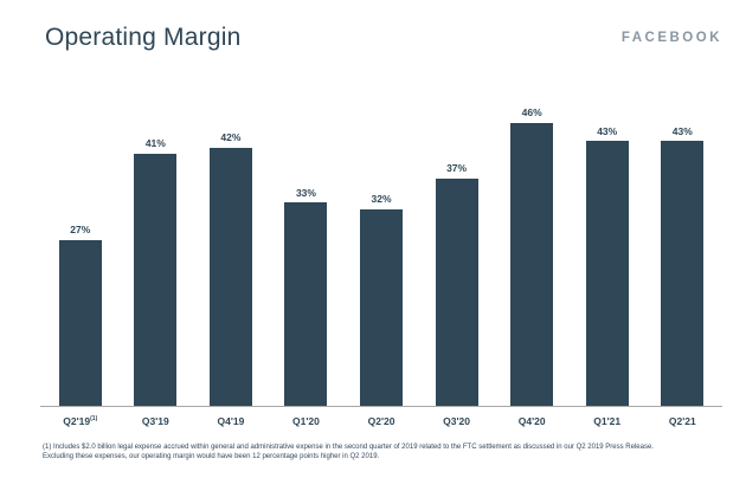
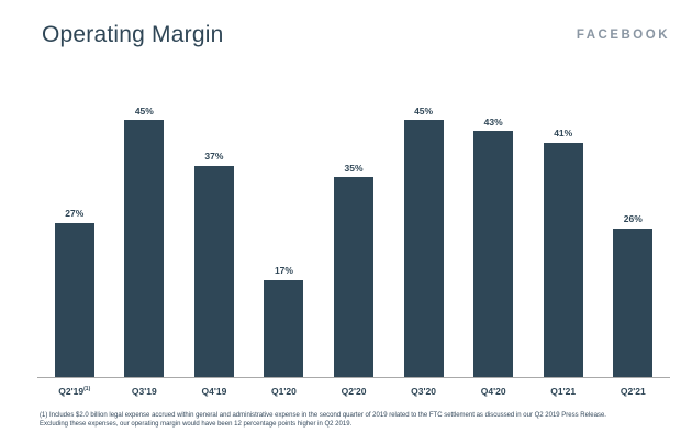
Q3'19: 41% -> 45%
Q4'19: 42% -> 37%
Q1'20: 33% -> 17%
Q2'20: 32% -> 35%
Q3'20: 37% -> 45%
Q4'20: 46% -> 43%
Q1'21: 43% -> 41%
Q2'21: 43% -> 26%
